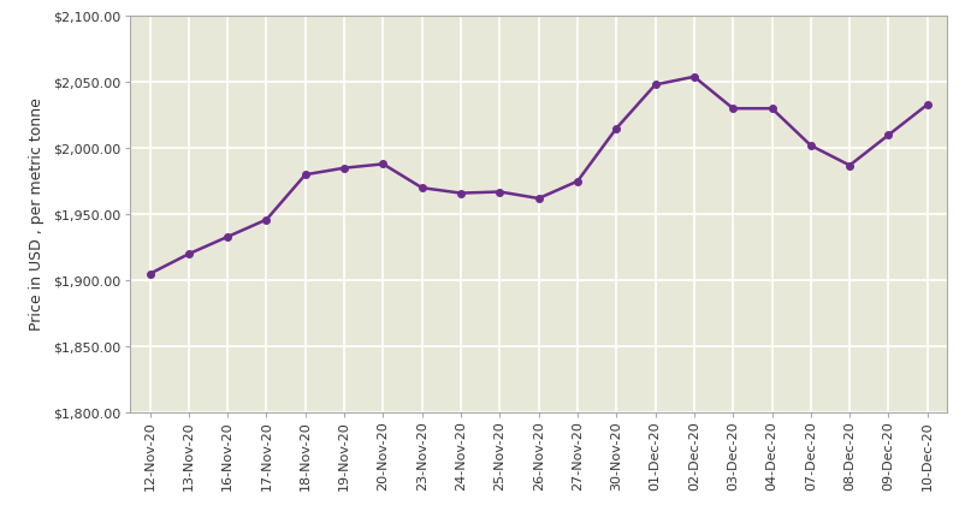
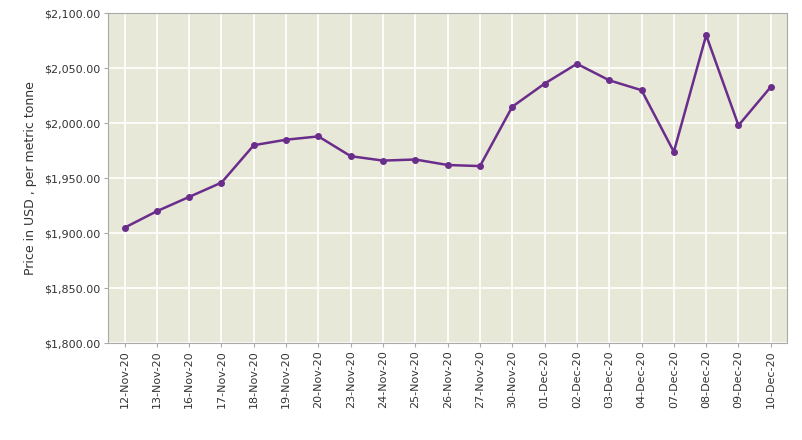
27-Nov-20: $1,975 -> $1,961
01-Dec-20: $2,048 -> $2,036
03-Dec-20: $2,030 -> $2,039
07-Dec-20: $2,002 -> $1,974
08-Dec-20: $1,987 -> $2,080
09-Dec-20: $2,010 -> $1,998
